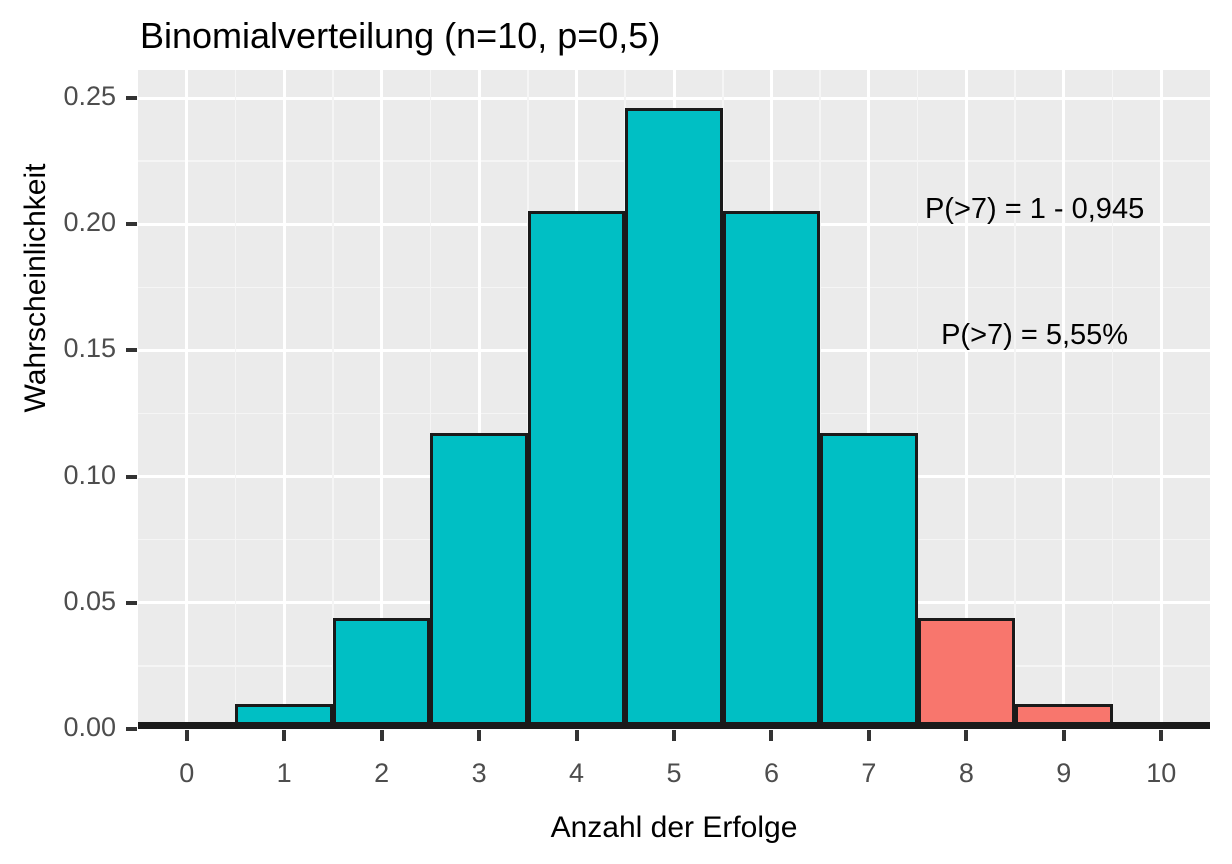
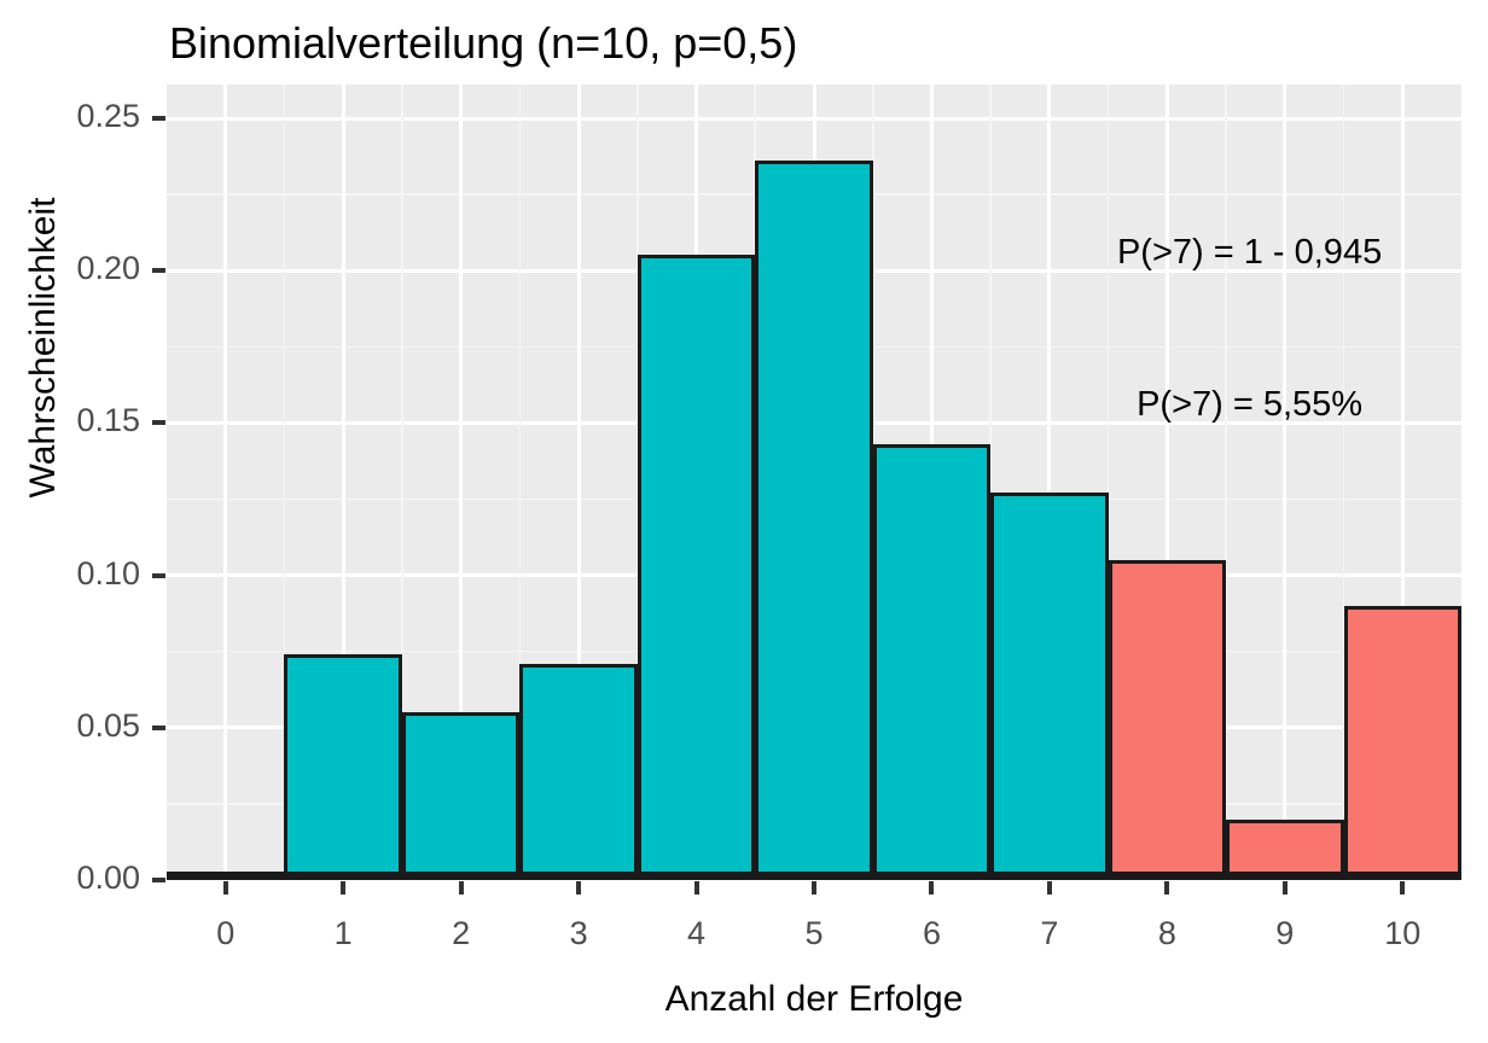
1: 0.010 -> 0.074
2: 0.044 -> 0.055
3: 0.117 -> 0.071
5: 0.246 -> 0.236
6: 0.205 -> 0.143
7: 0.117 -> 0.127
8: 0.044 -> 0.105
9: 0.010 -> 0.020
10: 0.001 -> 0.090
